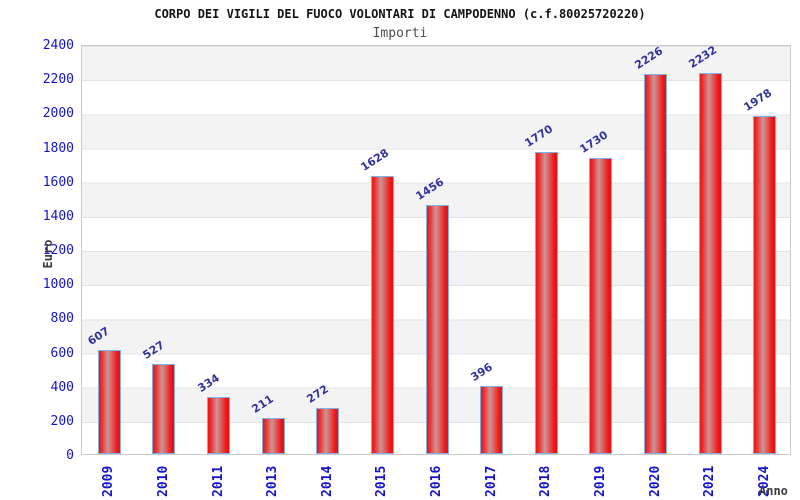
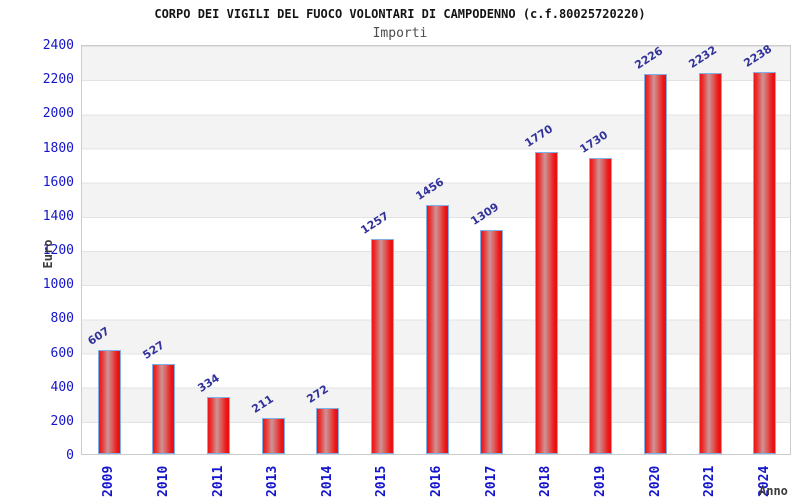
2015: 1628 -> 1257
2017: 396 -> 1309
2024: 1978 -> 2238
